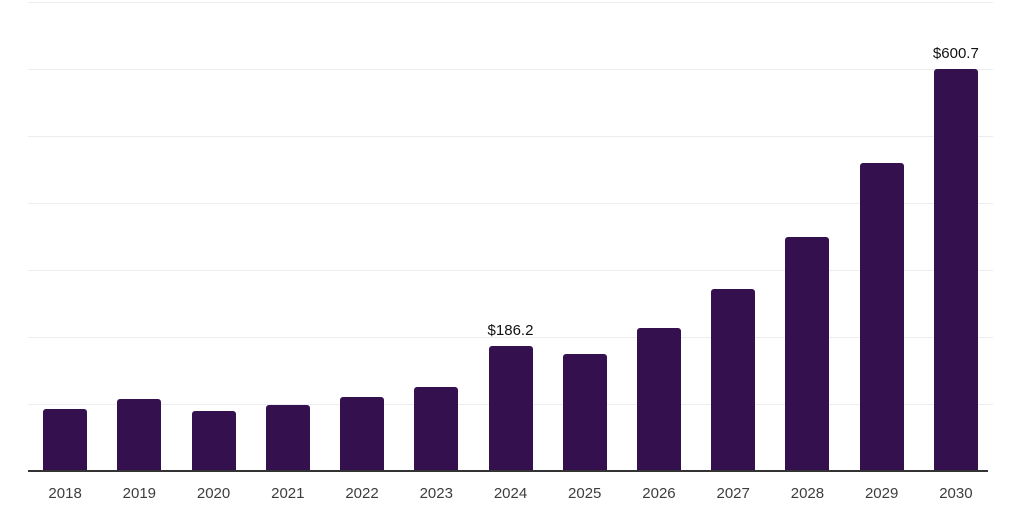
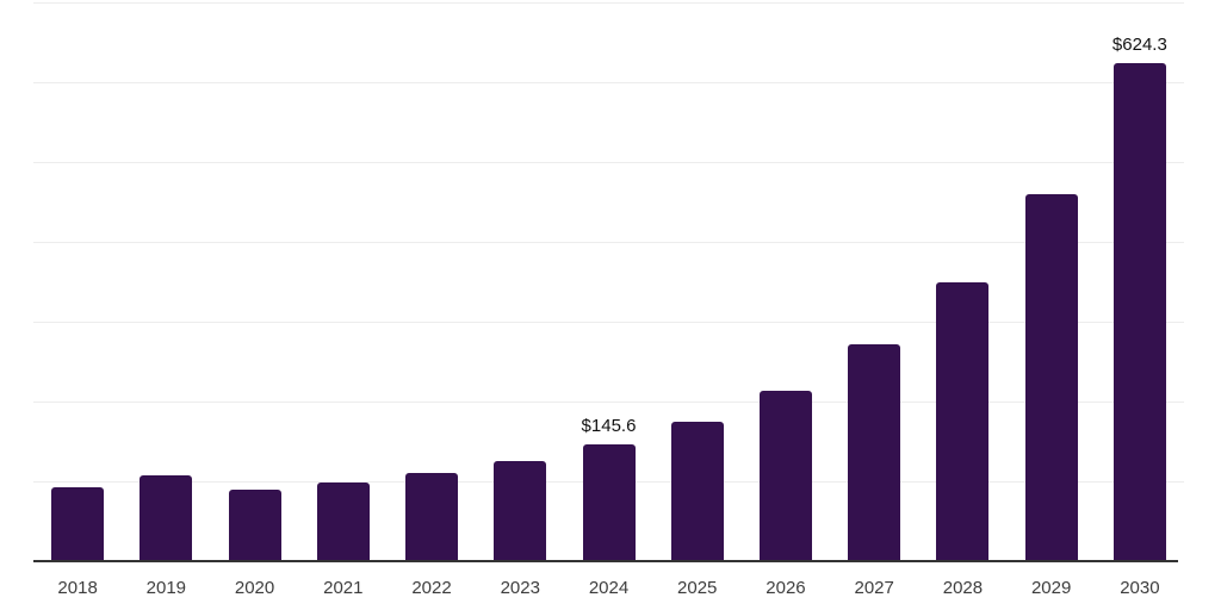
2024: $186.2 -> $145.6
2030: $600.7 -> $624.3
